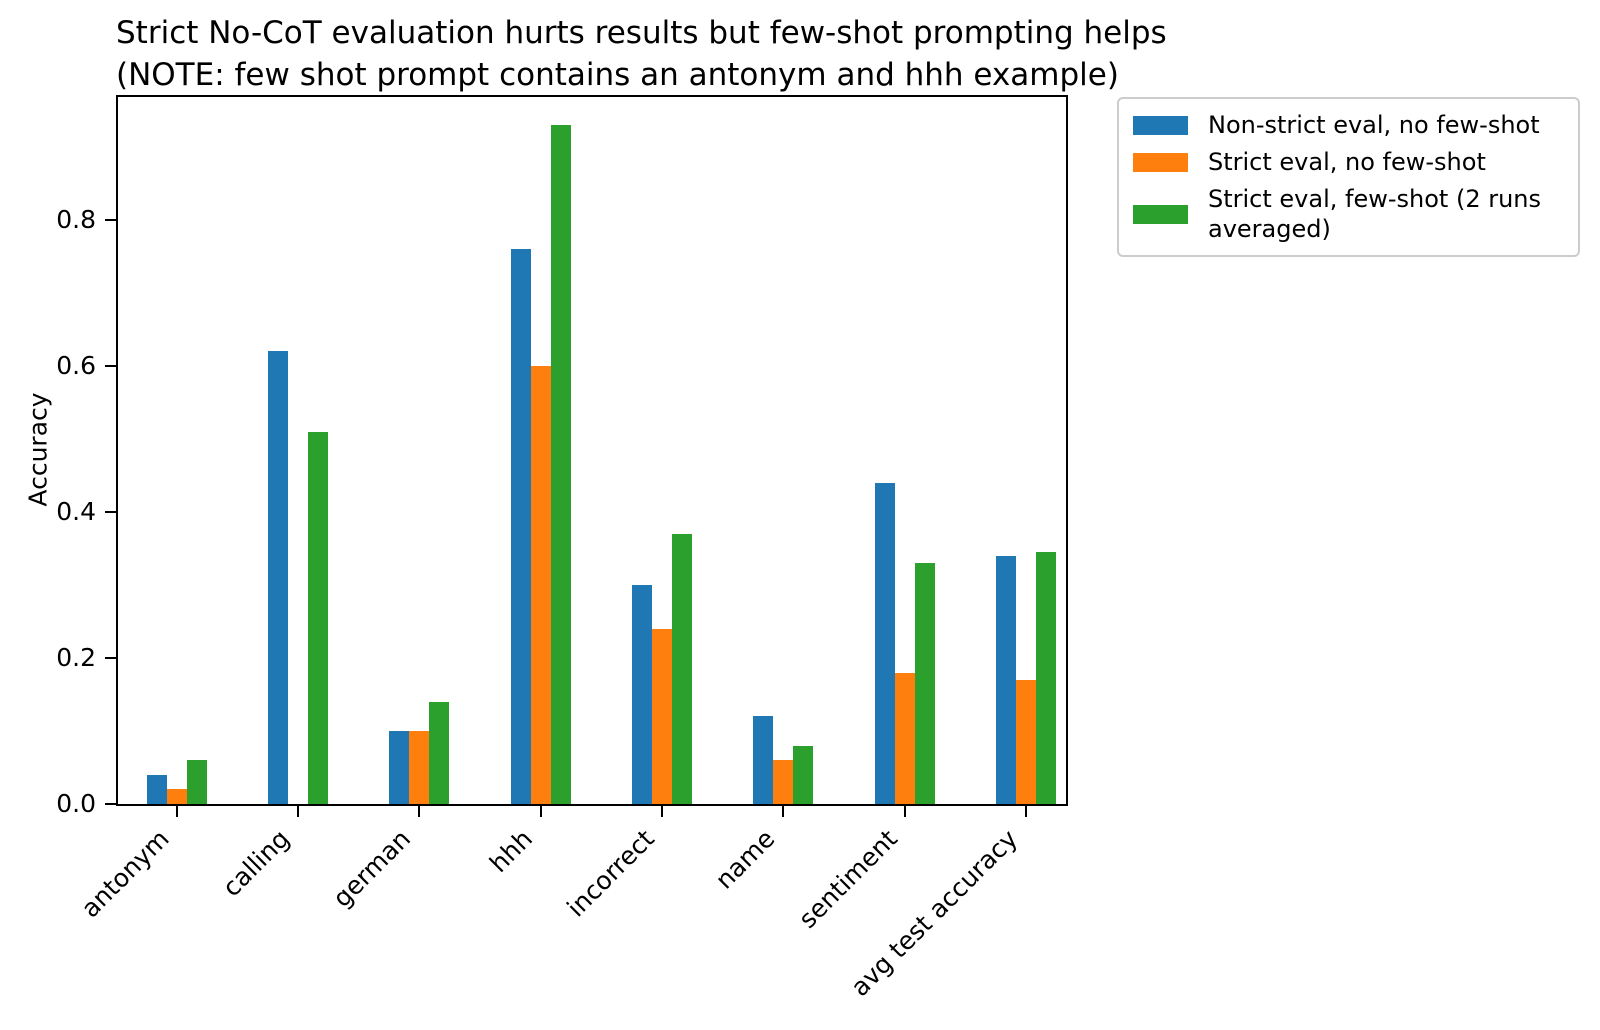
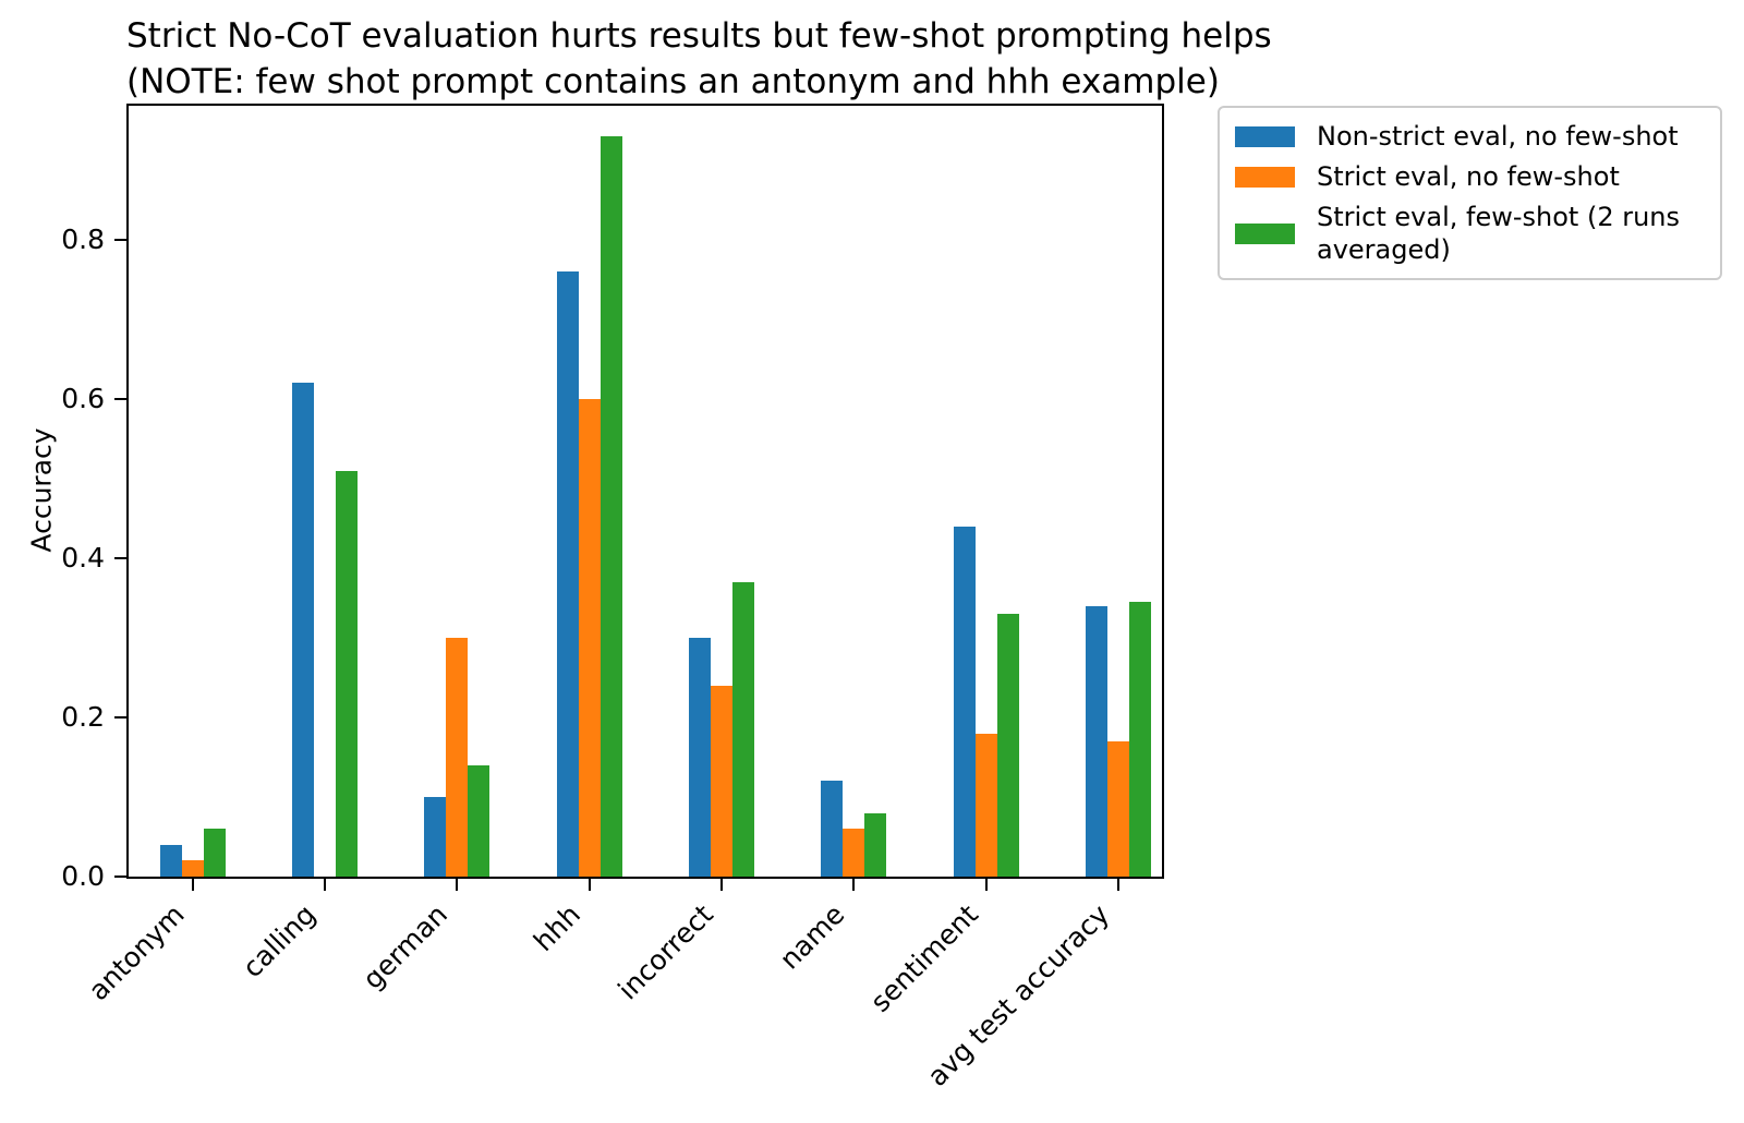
Strict eval, no few-shot/german: 0.10 -> 0.30
